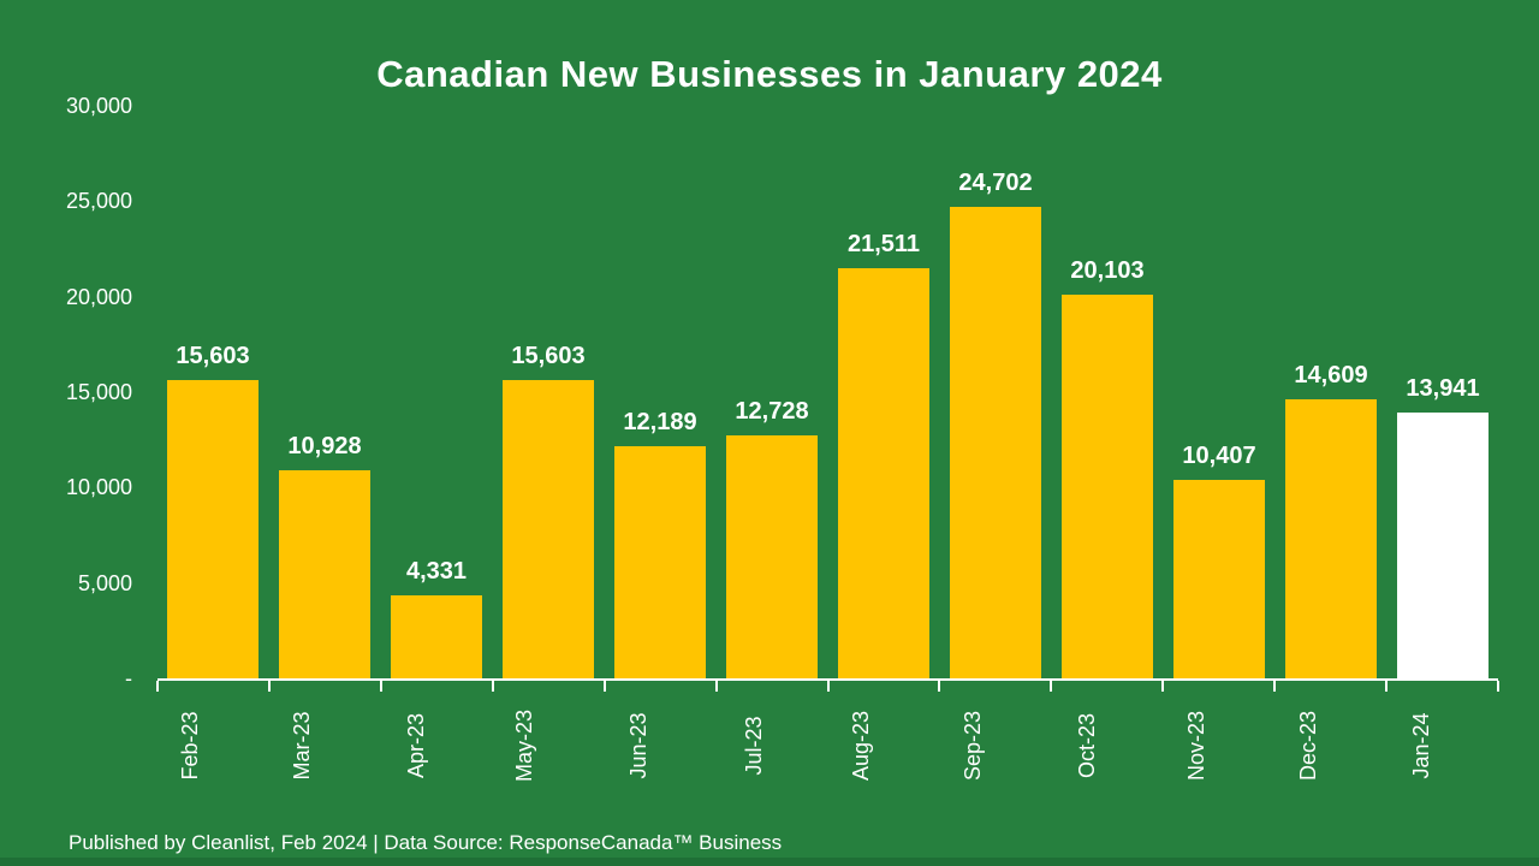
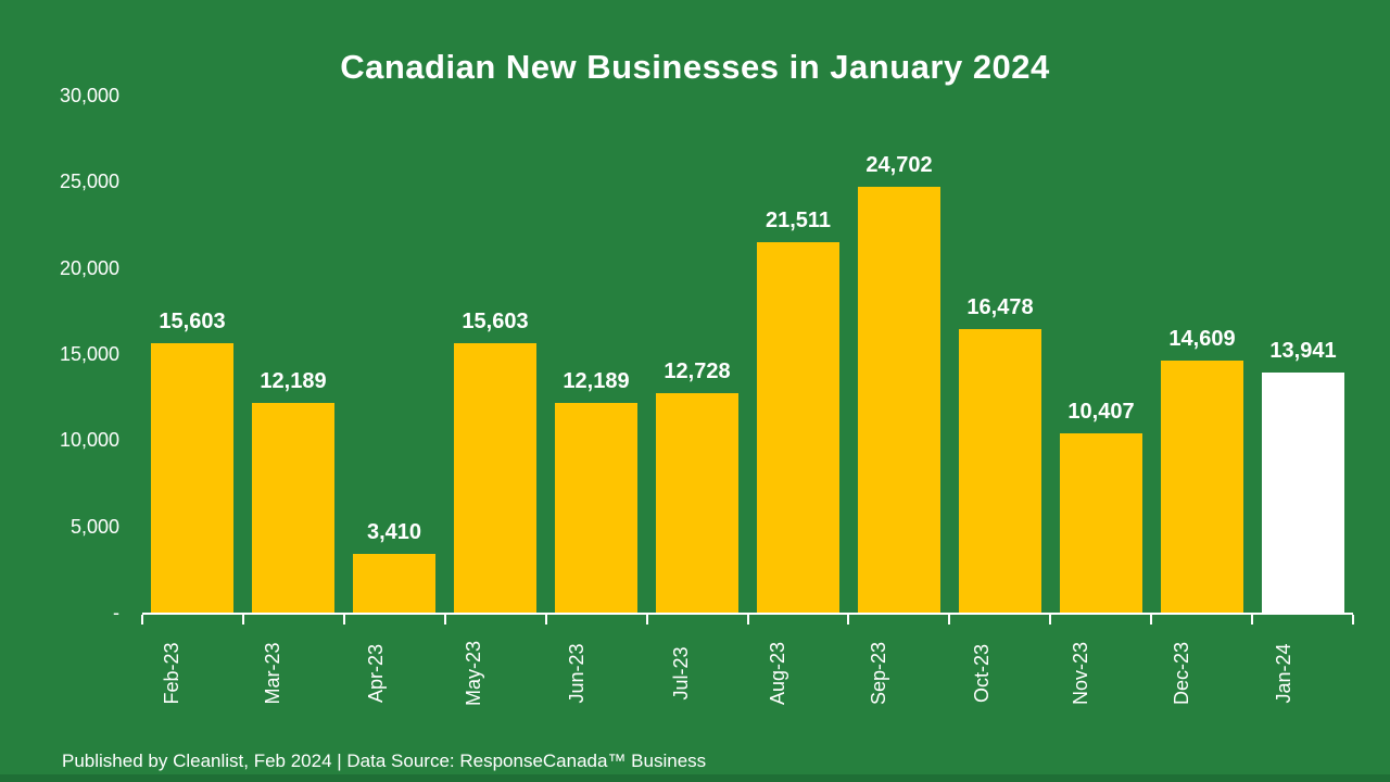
Mar-23: 10,928 -> 12,189
Apr-23: 4,331 -> 3,410
Oct-23: 20,103 -> 16,478
